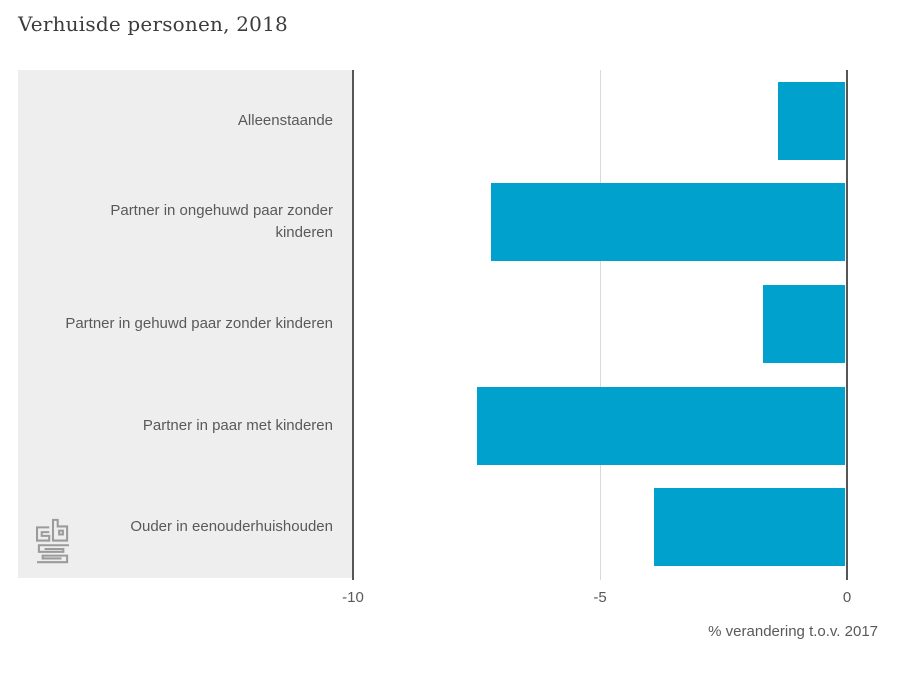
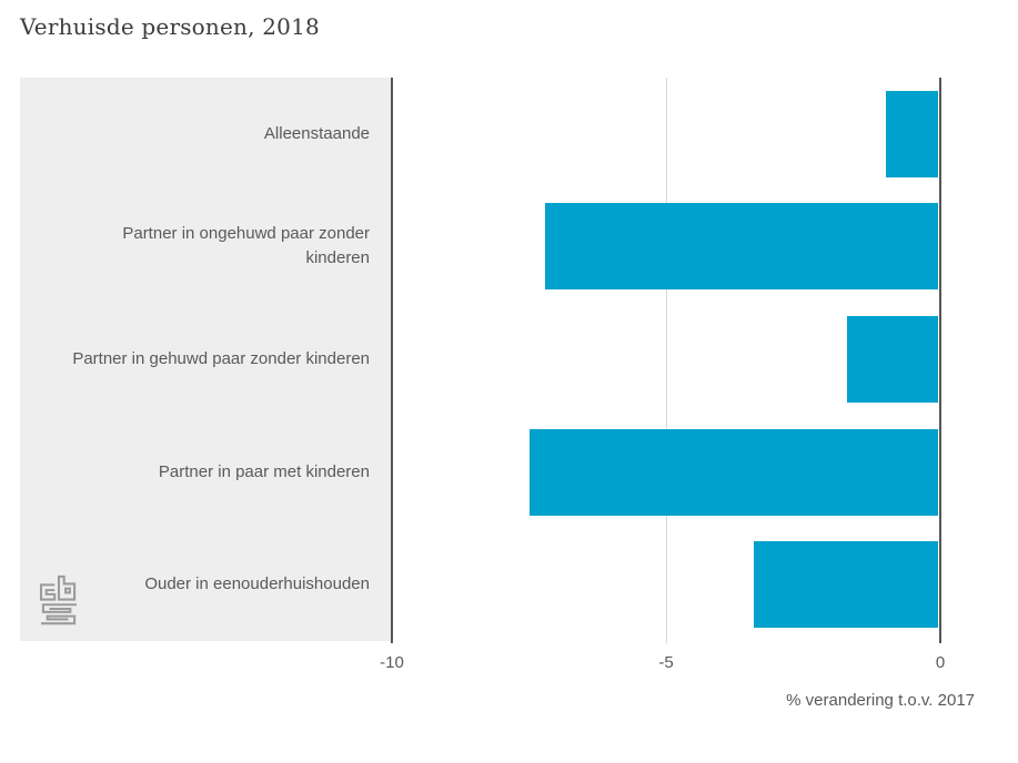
Alleenstaande: -1.4 -> -1.0
Ouder in eenouderhuishouden: -3.9 -> -3.4
